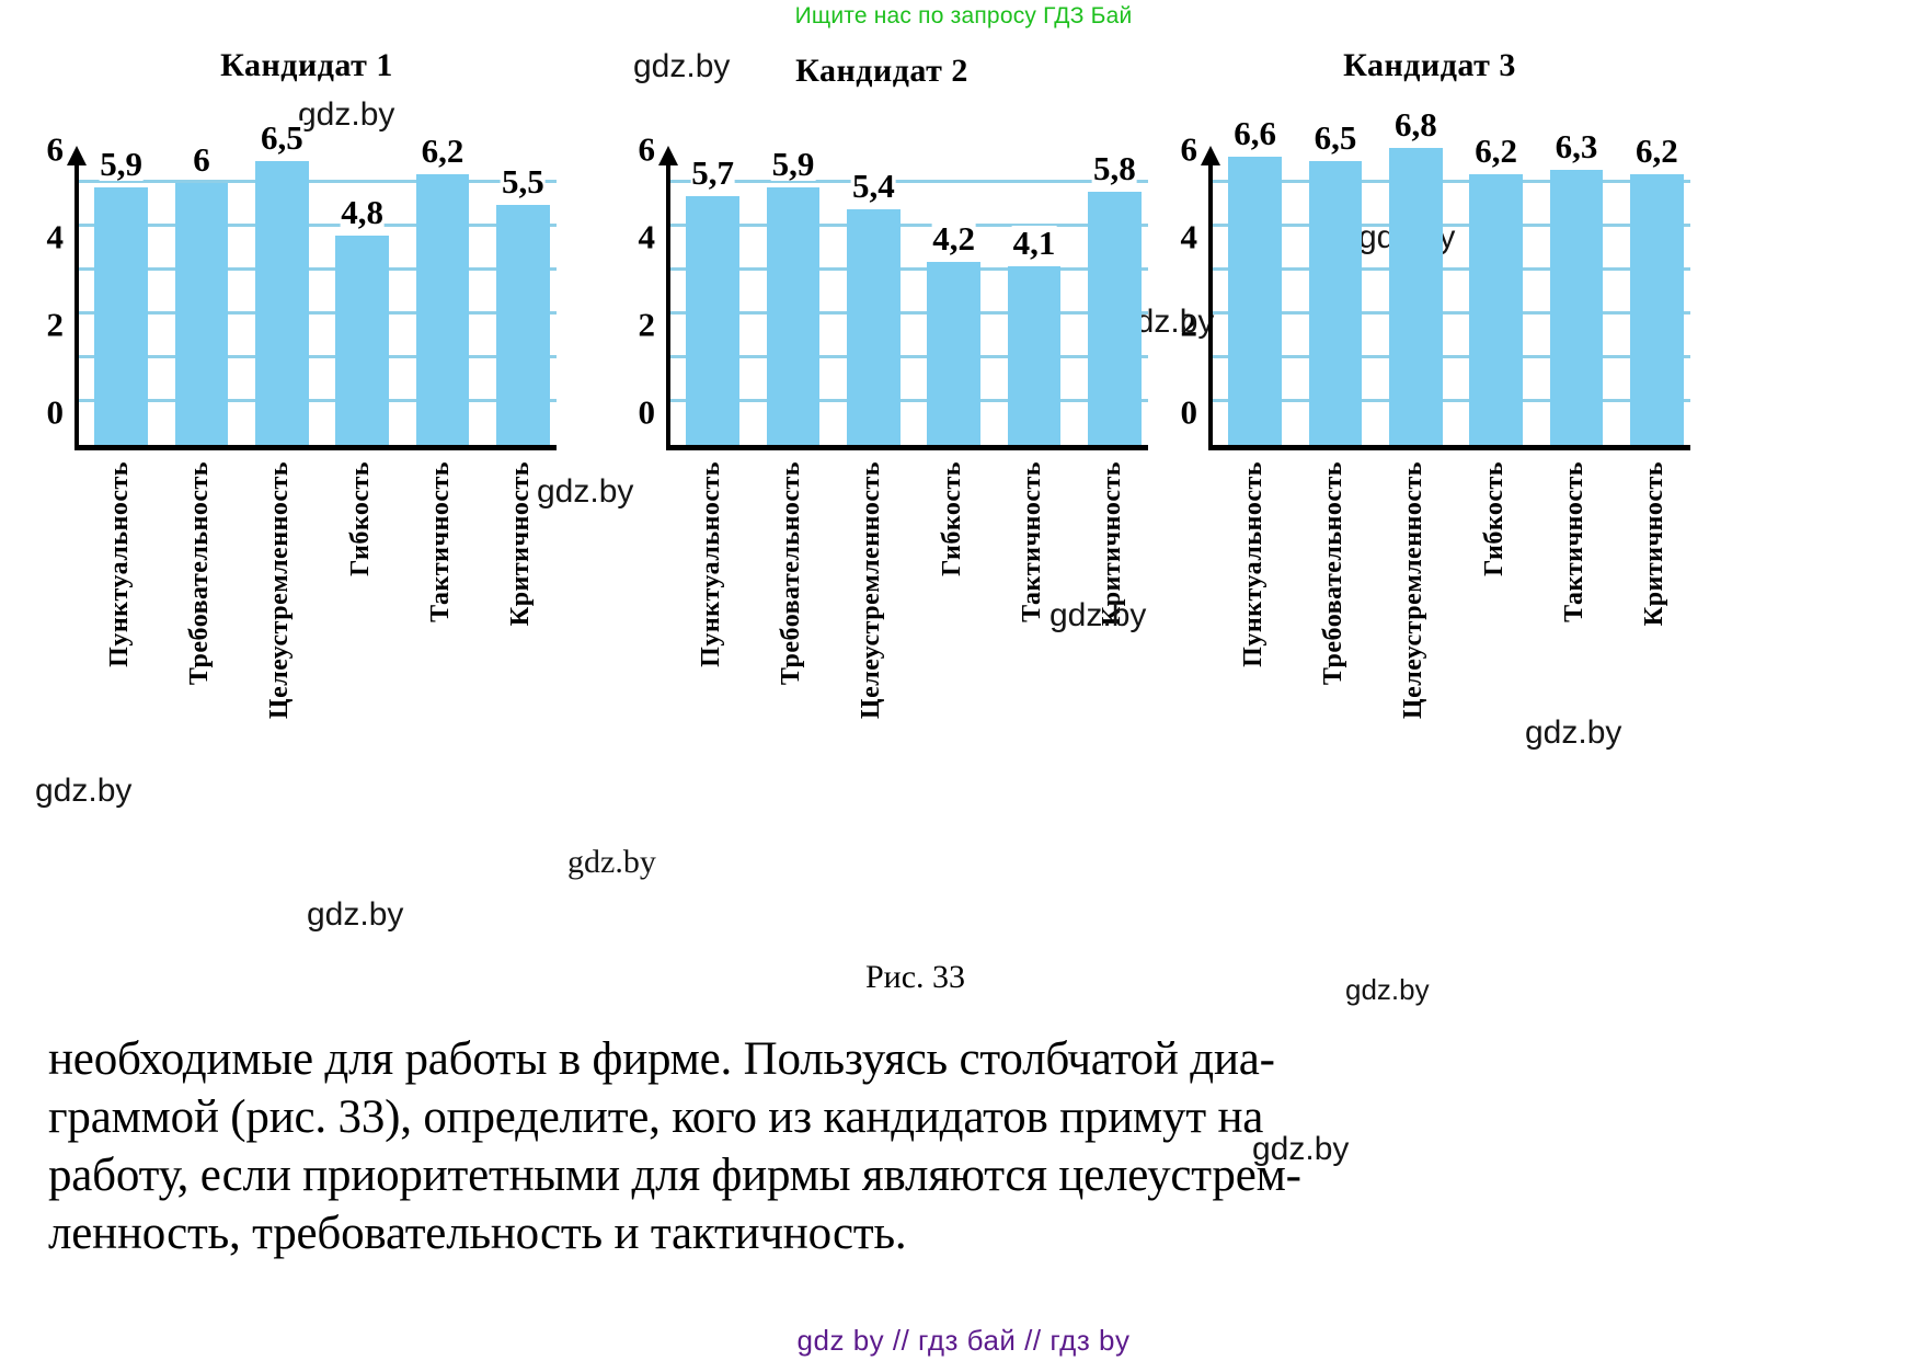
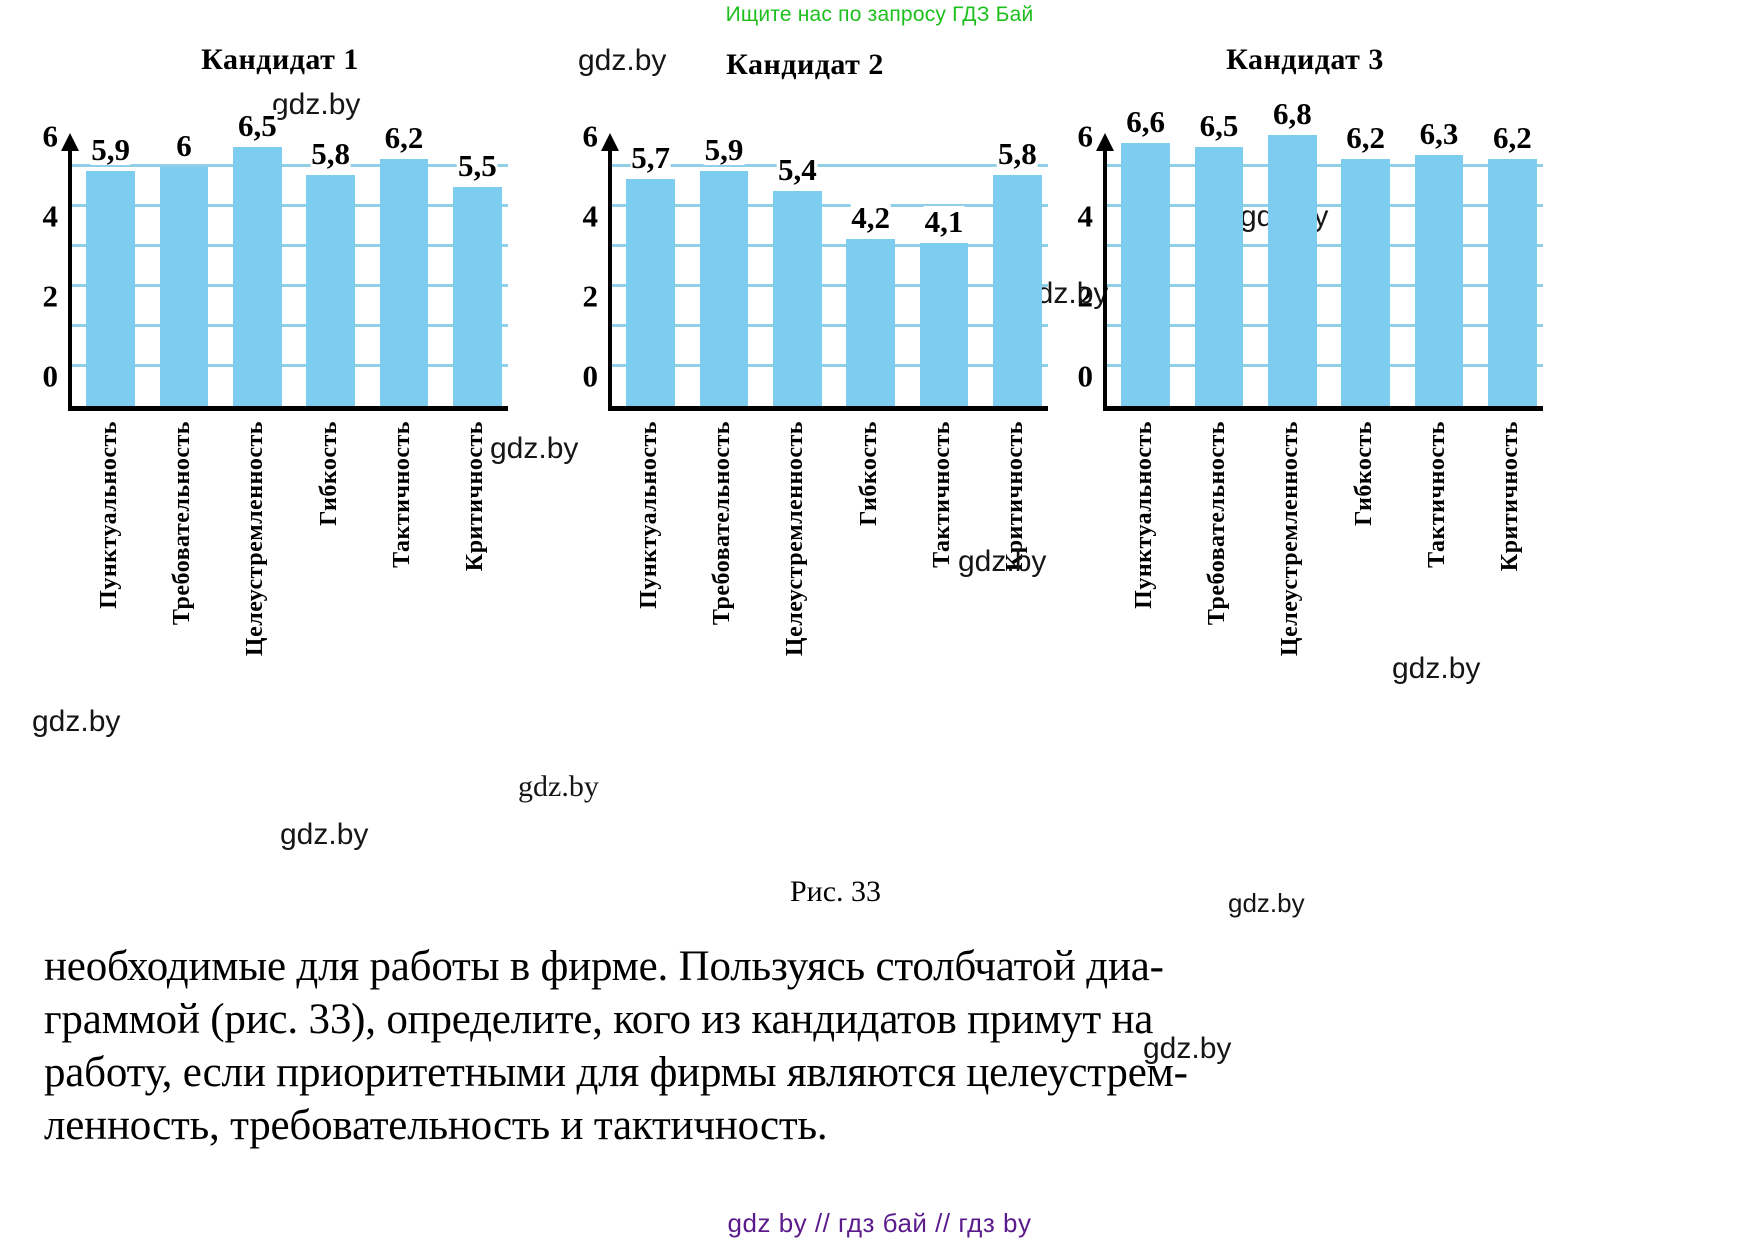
Кандидат 1/Гибкость: 4,8 -> 5,8
